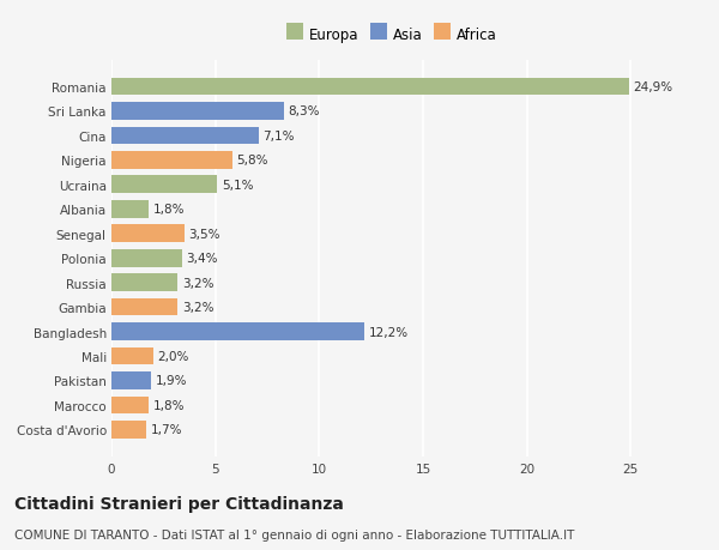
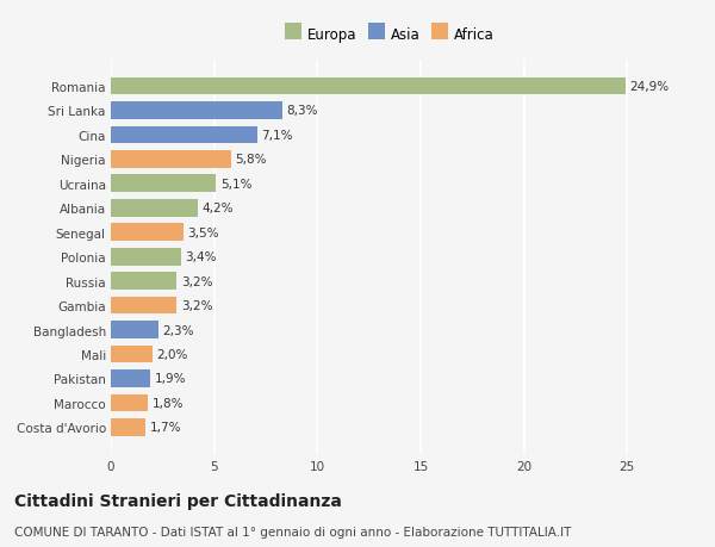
Albania: 1,8% -> 4,2%
Bangladesh: 12,2% -> 2,3%
